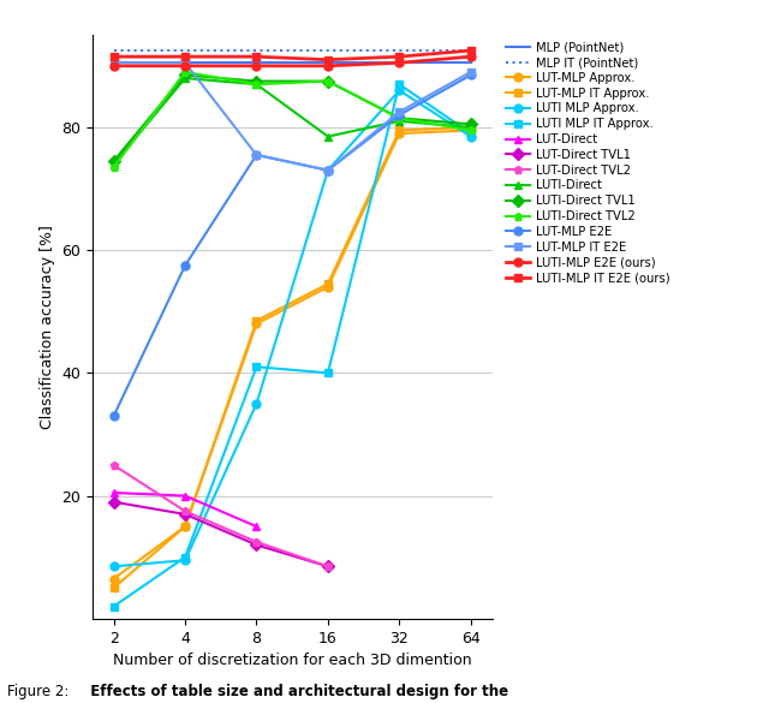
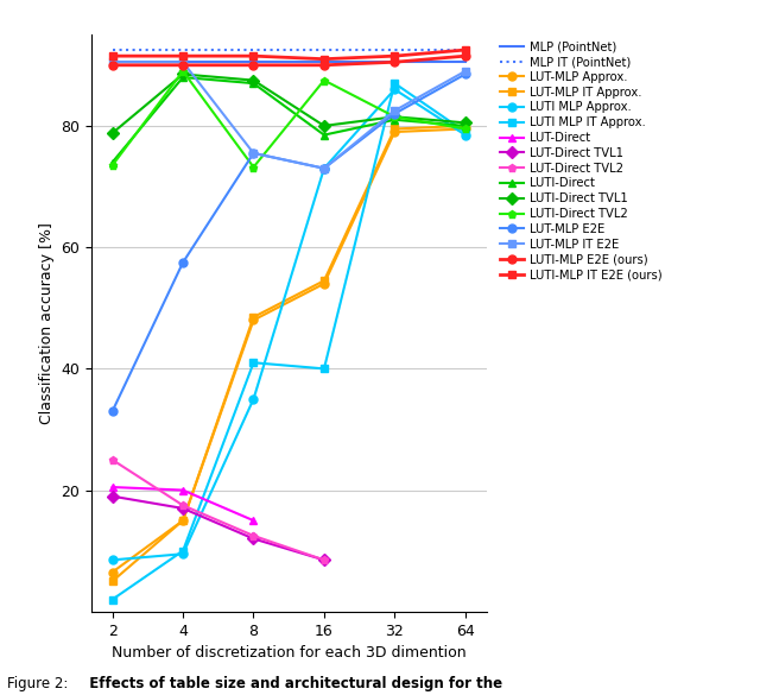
LUTI-Direct TVL1/2: 74.5 -> 78.8
LUTI-Direct TVL2/8: 87.0 -> 73.2
LUTI-Direct TVL1/16: 87.5 -> 80.0
